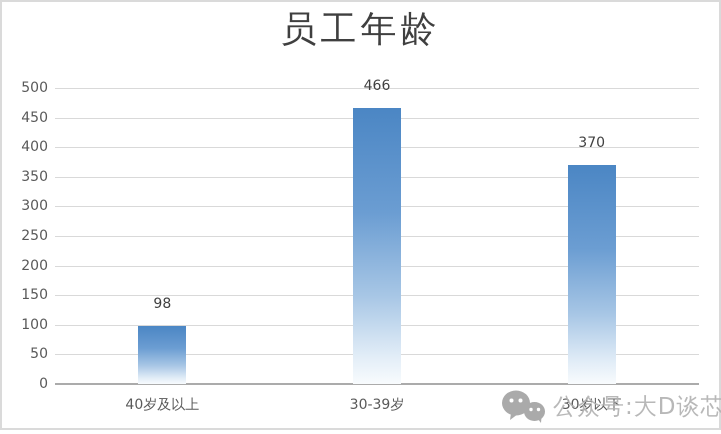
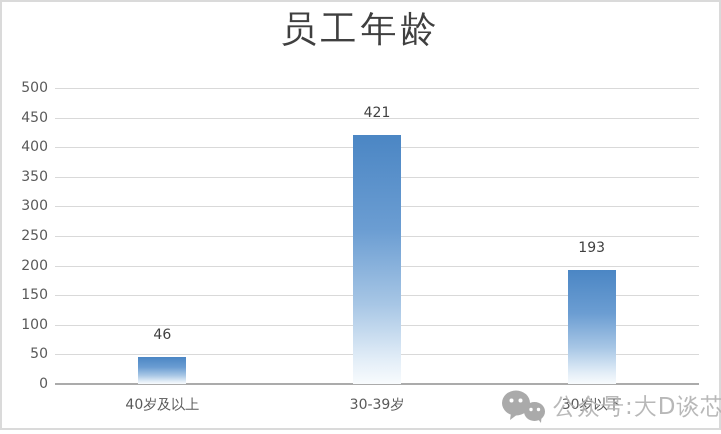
40岁及以上: 98 -> 46
30-39岁: 466 -> 421
30岁以下: 370 -> 193
